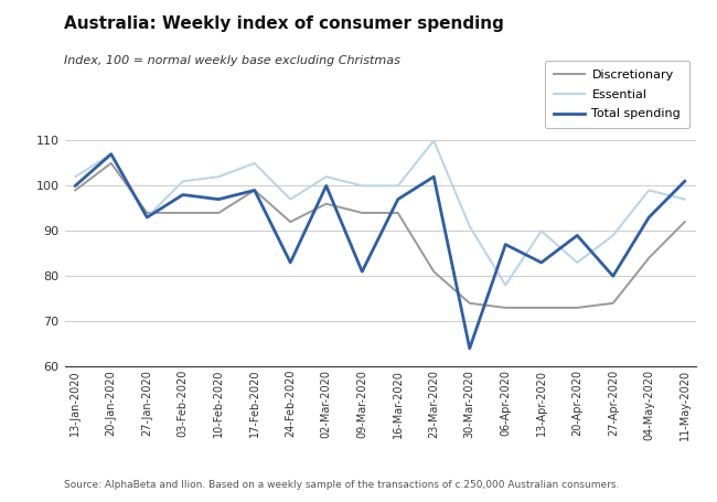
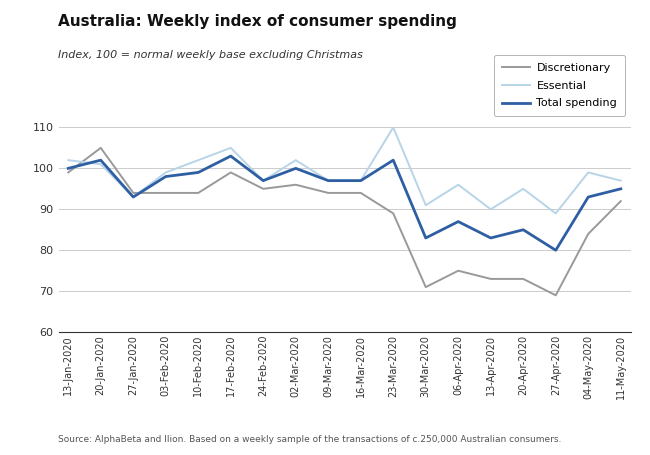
Essential/20-Jan-2020: 107 -> 101
Total spending/20-Jan-2020: 107 -> 102
Essential/03-Feb-2020: 101 -> 99
Total spending/10-Feb-2020: 97 -> 99
Total spending/17-Feb-2020: 99 -> 103
Discretionary/24-Feb-2020: 92 -> 95
Total spending/24-Feb-2020: 83 -> 97
Essential/09-Mar-2020: 100 -> 97
Total spending/09-Mar-2020: 81 -> 97
Essential/16-Mar-2020: 100 -> 97
Discretionary/23-Mar-2020: 81 -> 89
Discretionary/30-Mar-2020: 74 -> 71
Total spending/30-Mar-2020: 64 -> 83
Discretionary/06-Apr-2020: 73 -> 75
Essential/06-Apr-2020: 78 -> 96
Essential/20-Apr-2020: 83 -> 95
Total spending/20-Apr-2020: 89 -> 85
Discretionary/27-Apr-2020: 74 -> 69
Total spending/11-May-2020: 101 -> 95
